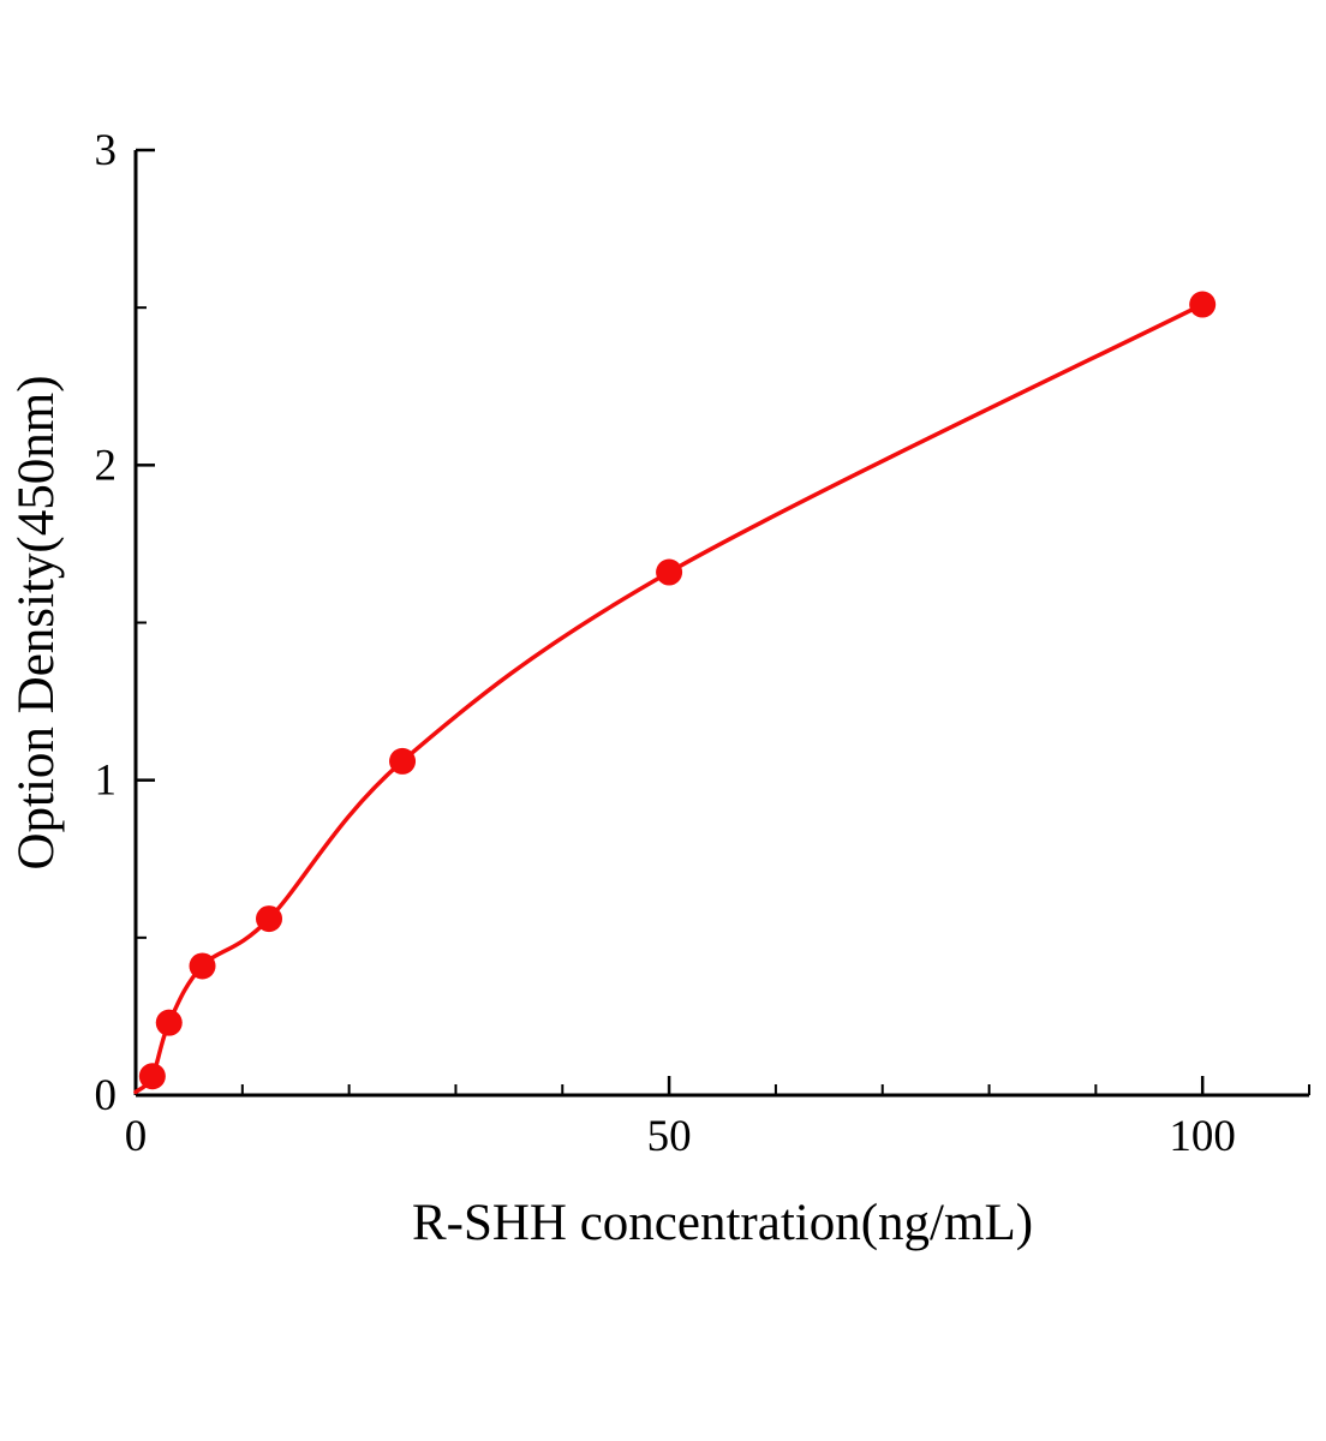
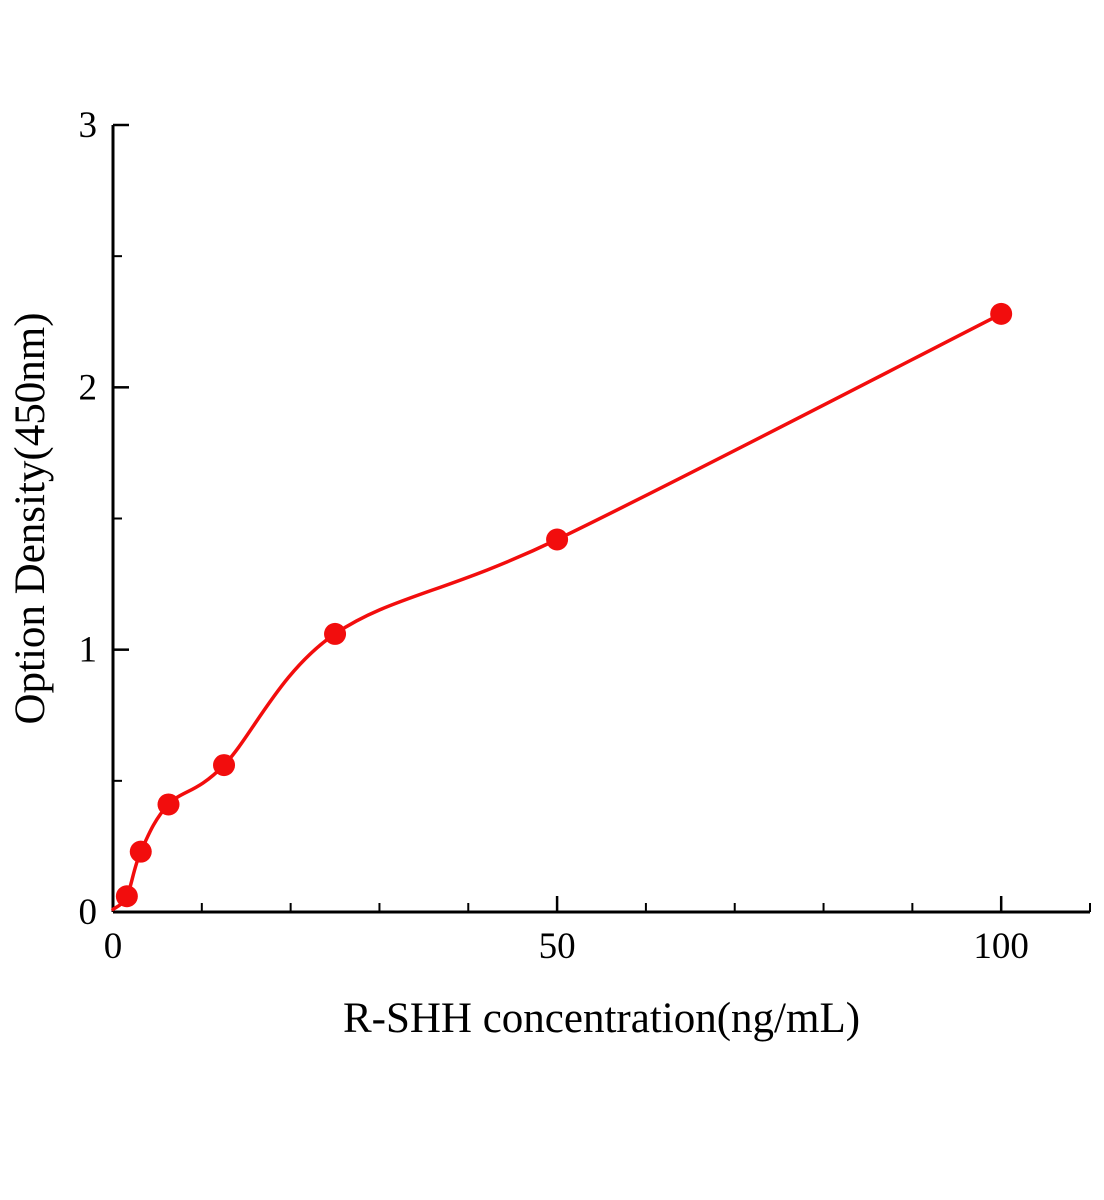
50: 1.66 -> 1.42
100: 2.51 -> 2.28
